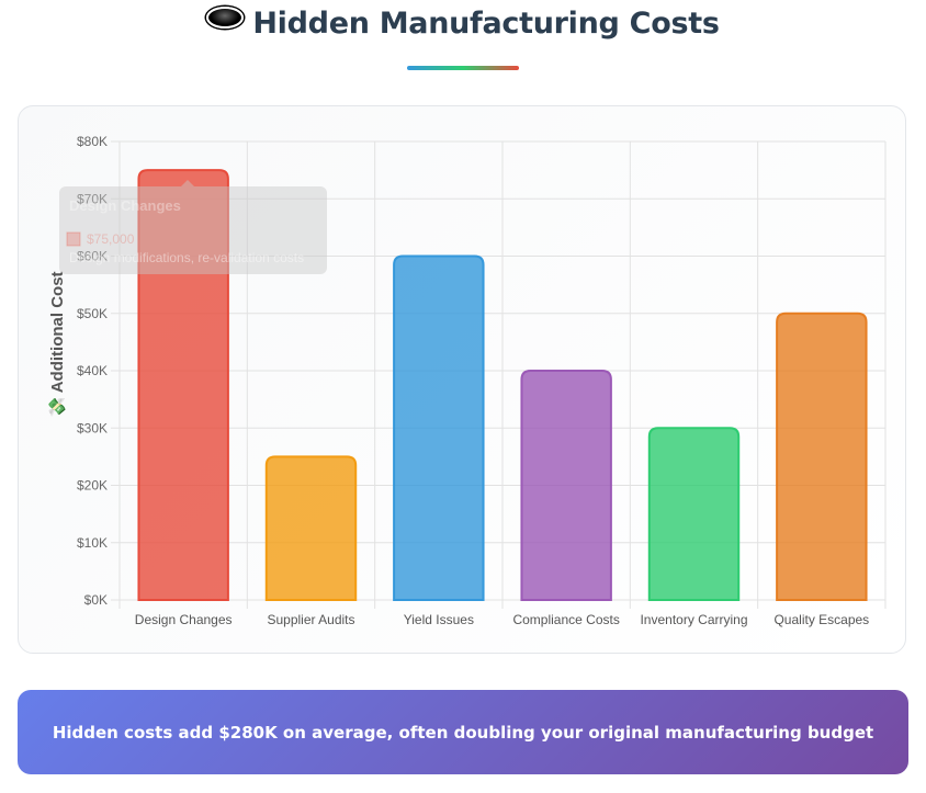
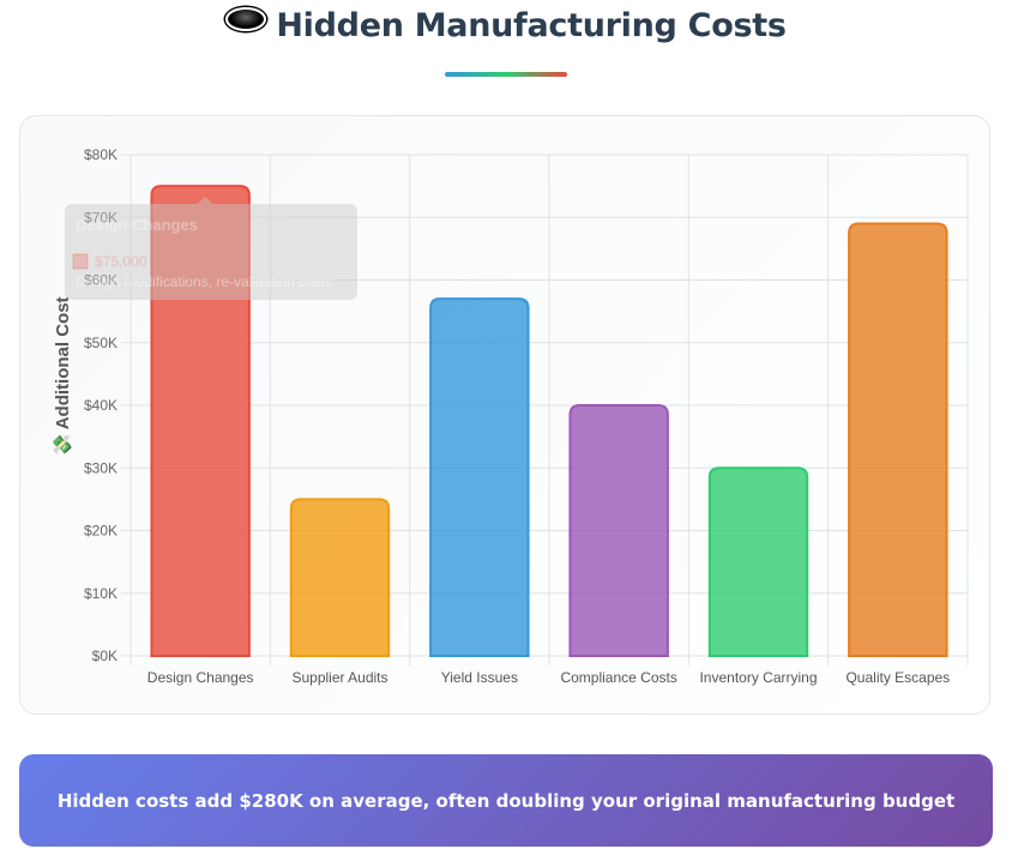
Yield Issues: $60K -> $57K
Quality Escapes: $50K -> $69K
